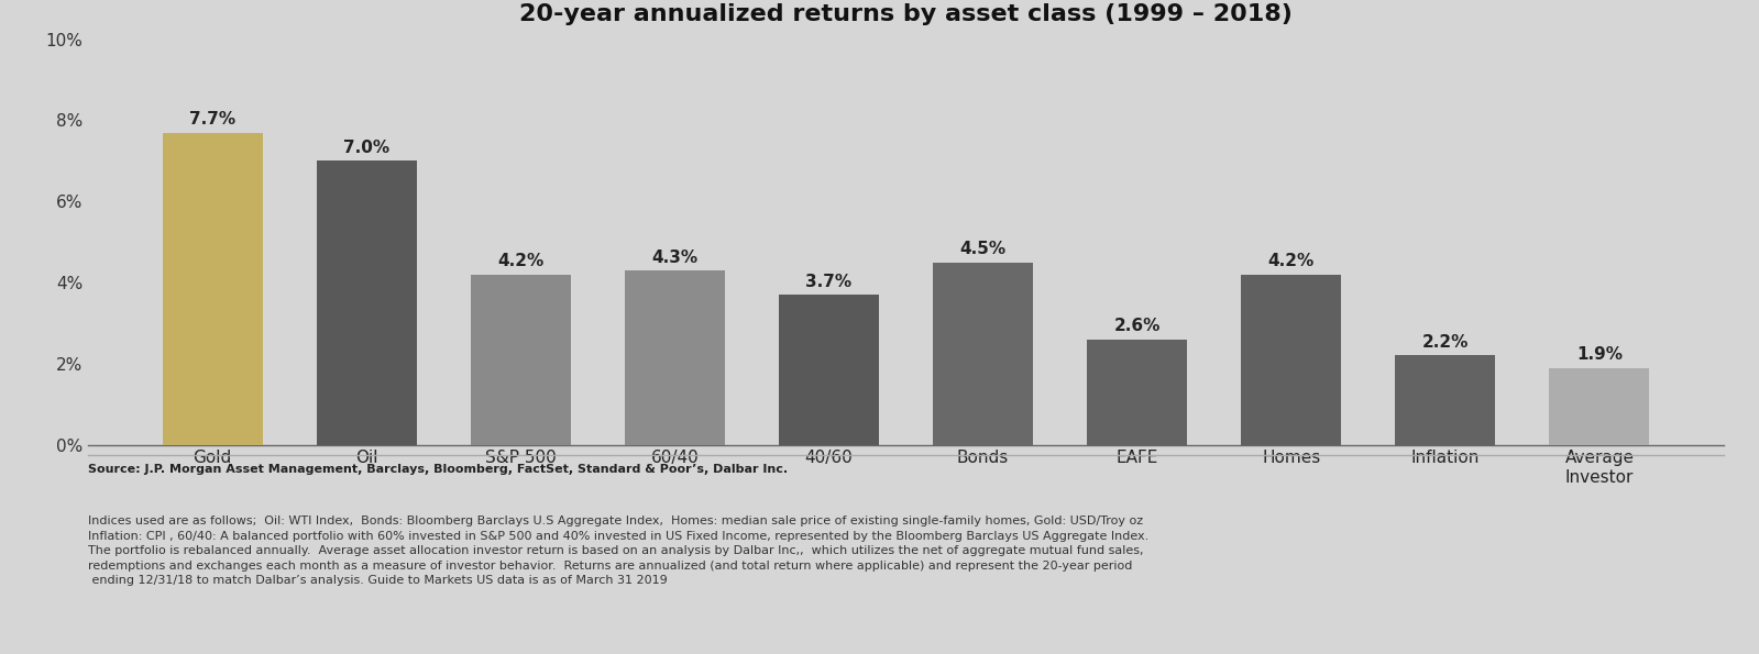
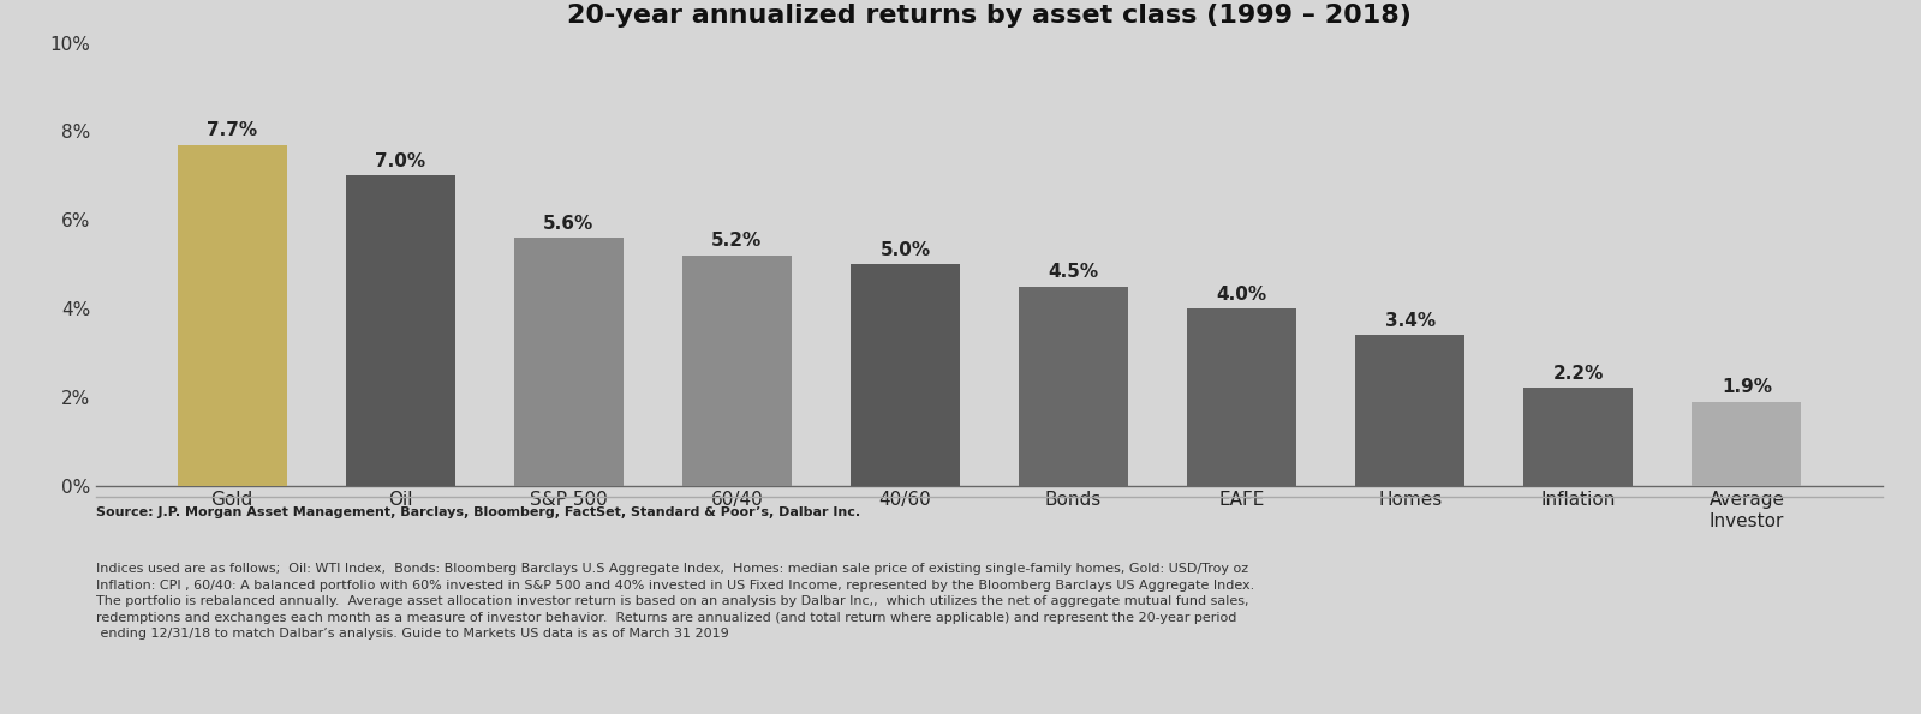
S&P 500: 4.2% -> 5.6%
60/40: 4.3% -> 5.2%
40/60: 3.7% -> 5.0%
EAFE: 2.6% -> 4.0%
Homes: 4.2% -> 3.4%
